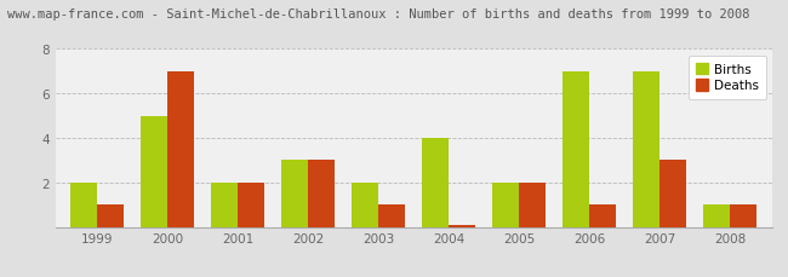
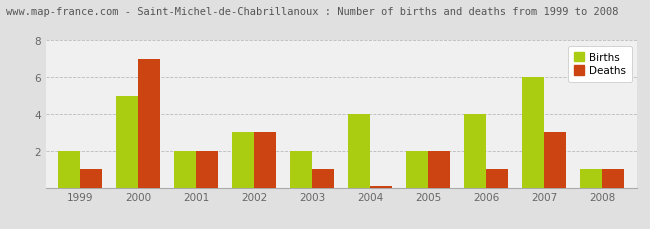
Births/2006: 7 -> 4
Births/2007: 7 -> 6
